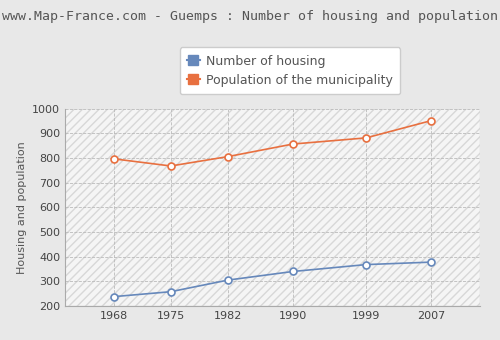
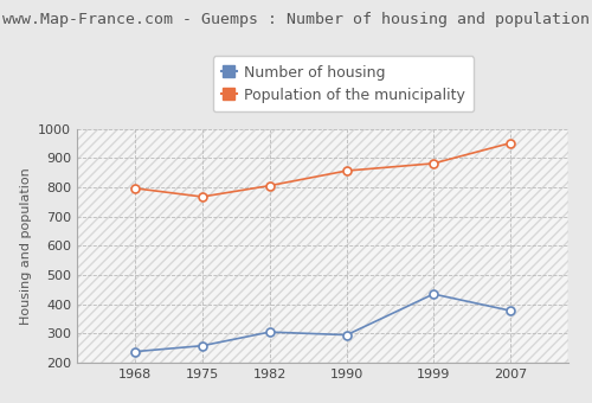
Number of housing/1990: 340 -> 295
Number of housing/1999: 368 -> 435
